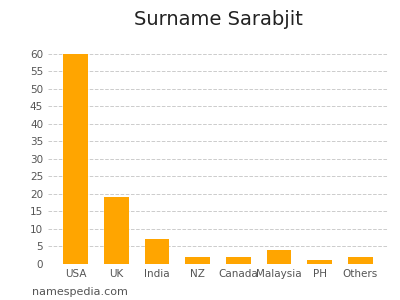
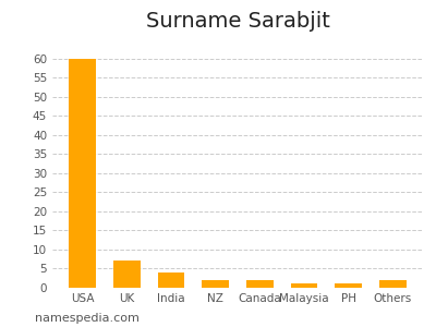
UK: 19 -> 7
India: 7 -> 4
Malaysia: 4 -> 1
